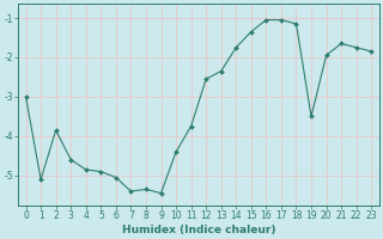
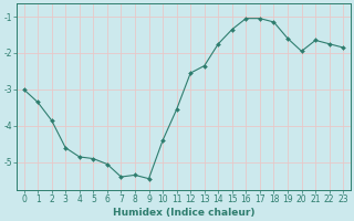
1: -5.10 -> -3.35
11: -3.75 -> -3.55
19: -3.50 -> -1.60
